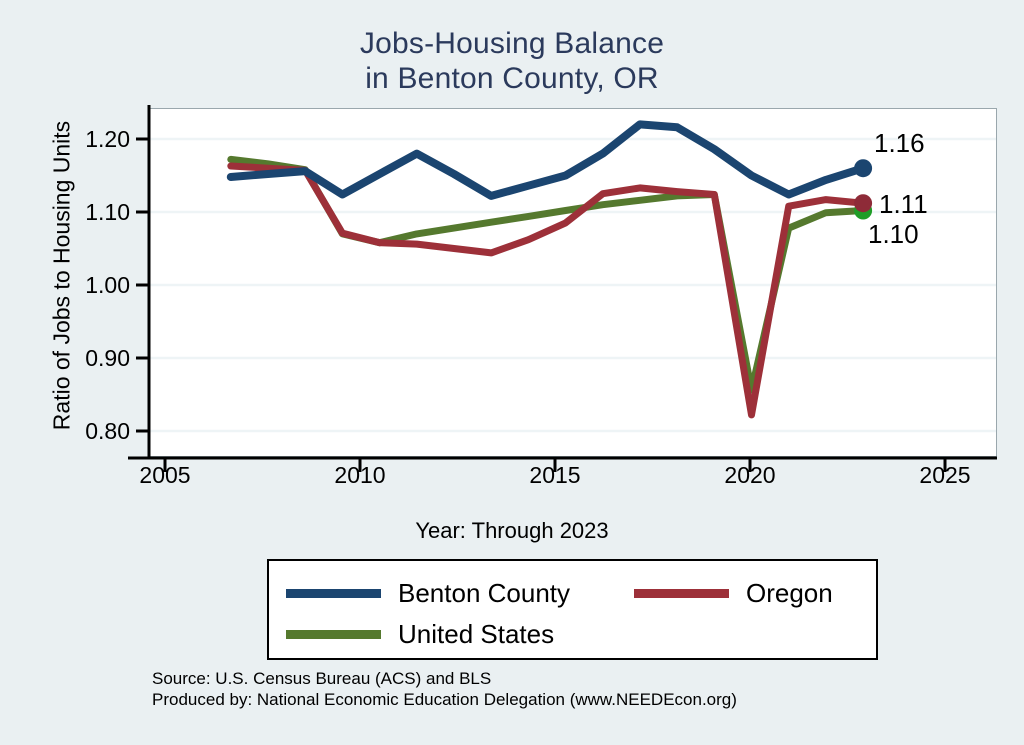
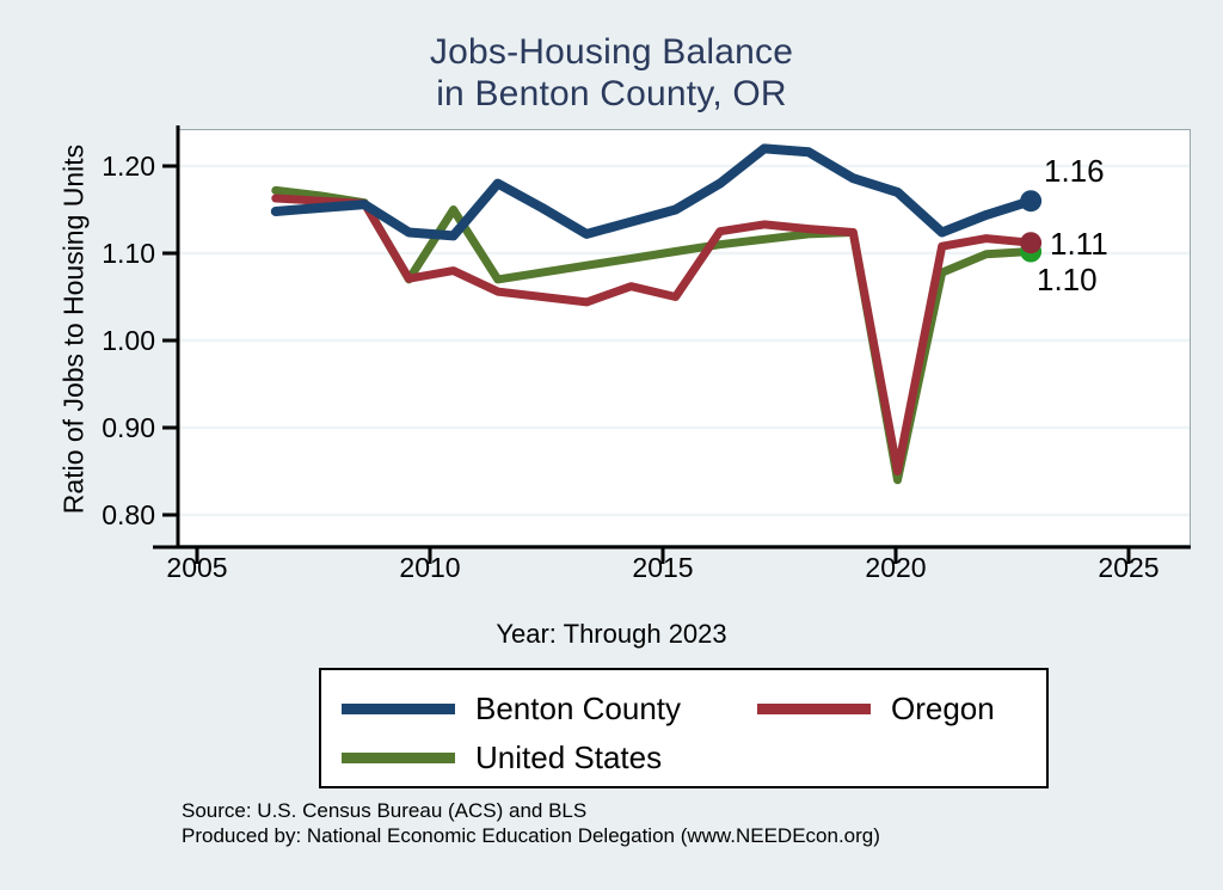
Benton County/2010: 1.15 -> 1.12
Oregon/2010: 1.06 -> 1.08
United States/2010: 1.06 -> 1.15
Oregon/2015: 1.08 -> 1.05
Benton County/2020: 1.15 -> 1.17
Oregon/2020: 0.82 -> 0.85
United States/2020: 0.86 -> 0.84
